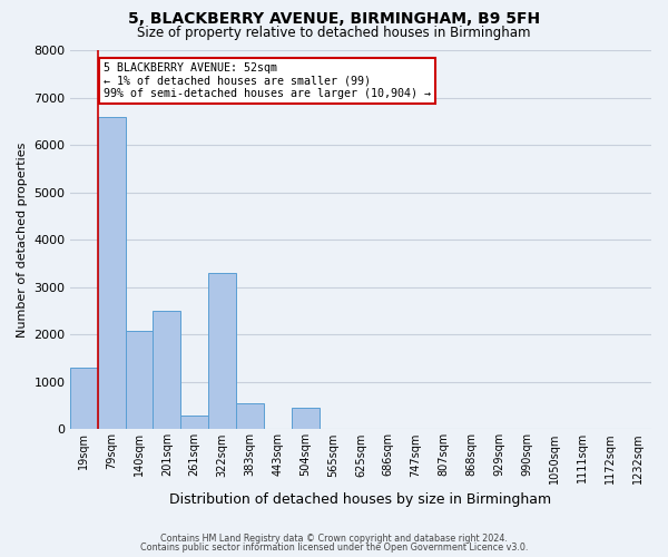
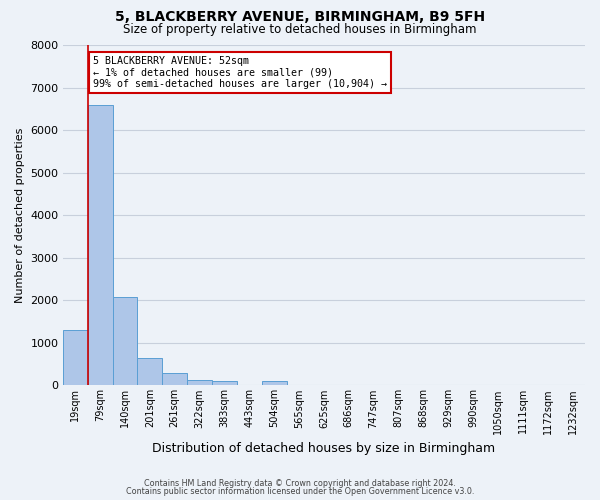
201sqm: 2500 -> 650
322sqm: 3300 -> 120
383sqm: 550 -> 100
504sqm: 450 -> 100
